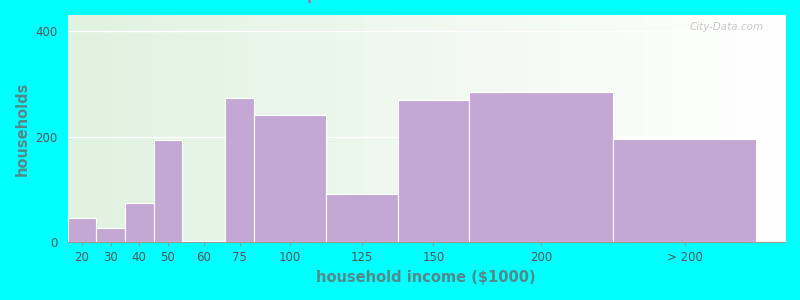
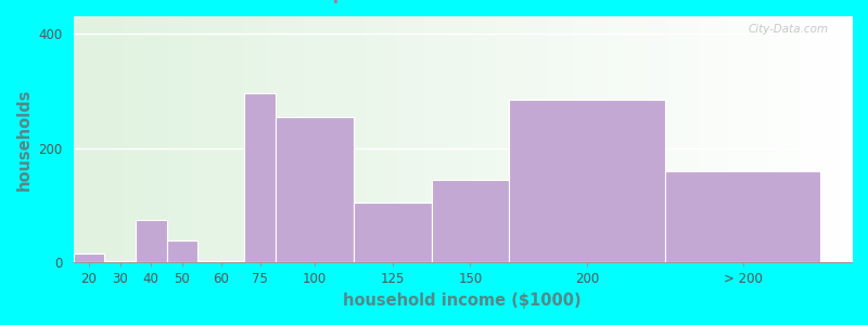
20: 46 -> 15
30: 28 -> 2
50: 194 -> 38
75: 274 -> 295
100: 240 -> 255
125: 92 -> 105
150: 270 -> 145
> 200: 196 -> 160
